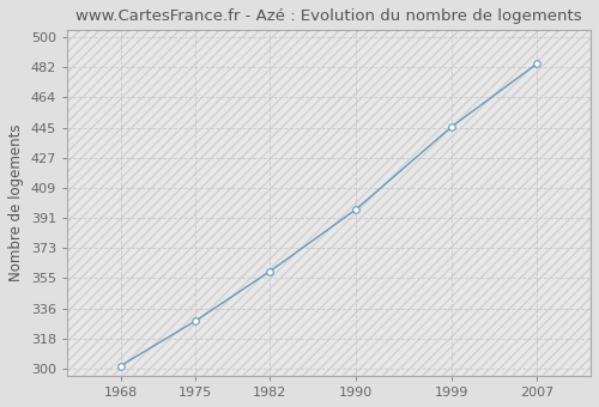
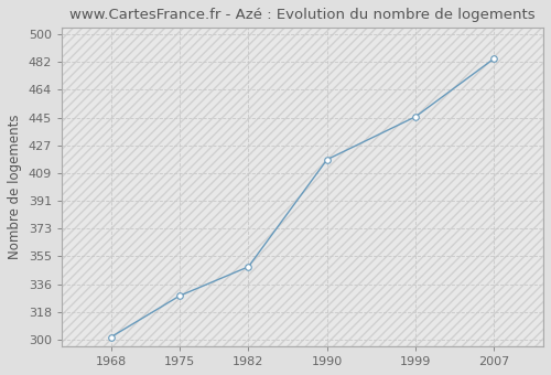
1982: 359 -> 348
1990: 396 -> 418
